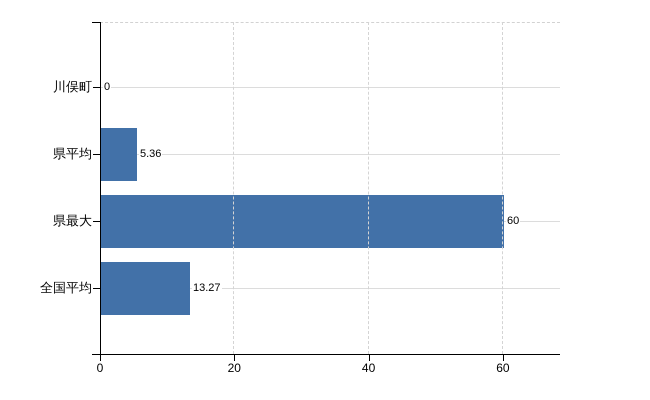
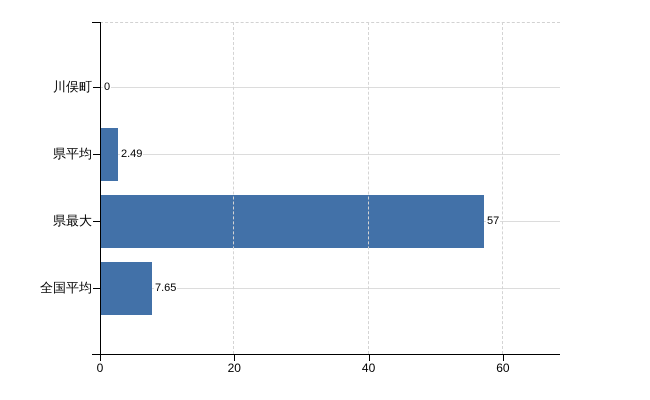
県平均: 5.36 -> 2.49
県最大: 60 -> 57
全国平均: 13.27 -> 7.65
